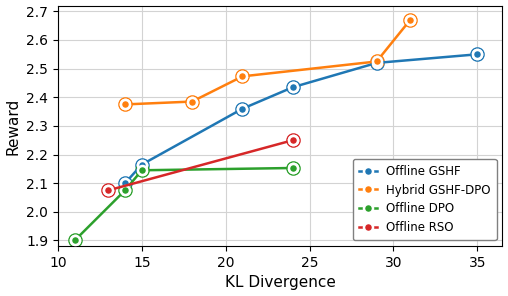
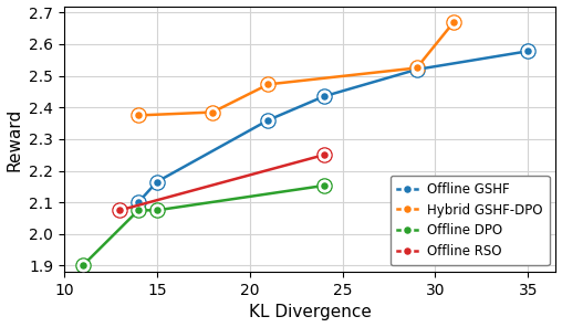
Offline DPO/15: 2.145 -> 2.075
Offline GSHF/35: 2.550 -> 2.578
